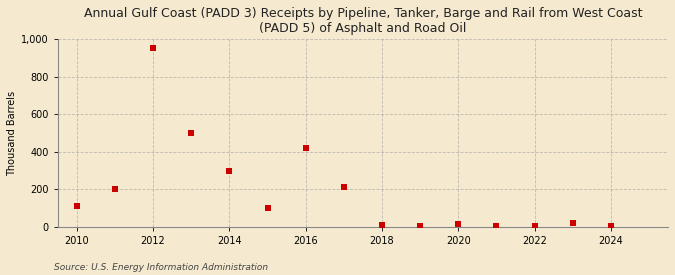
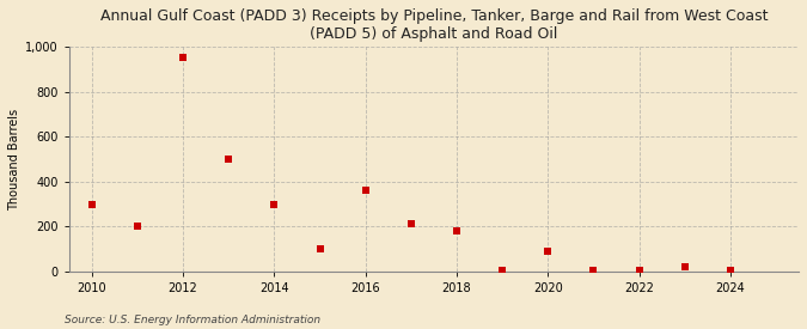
2010: 110 -> 300
2016: 420 -> 360
2018: 10 -> 180
2020: 20 -> 90
